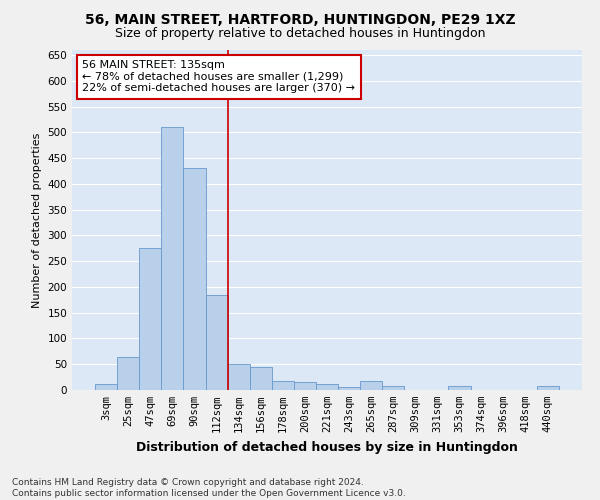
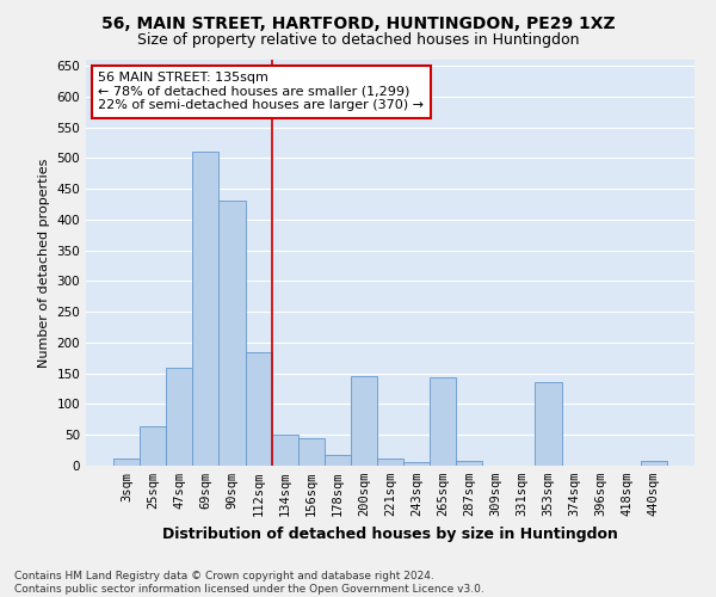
47sqm: 275 -> 160
200sqm: 15 -> 146
265sqm: 18 -> 144
353sqm: 8 -> 136
